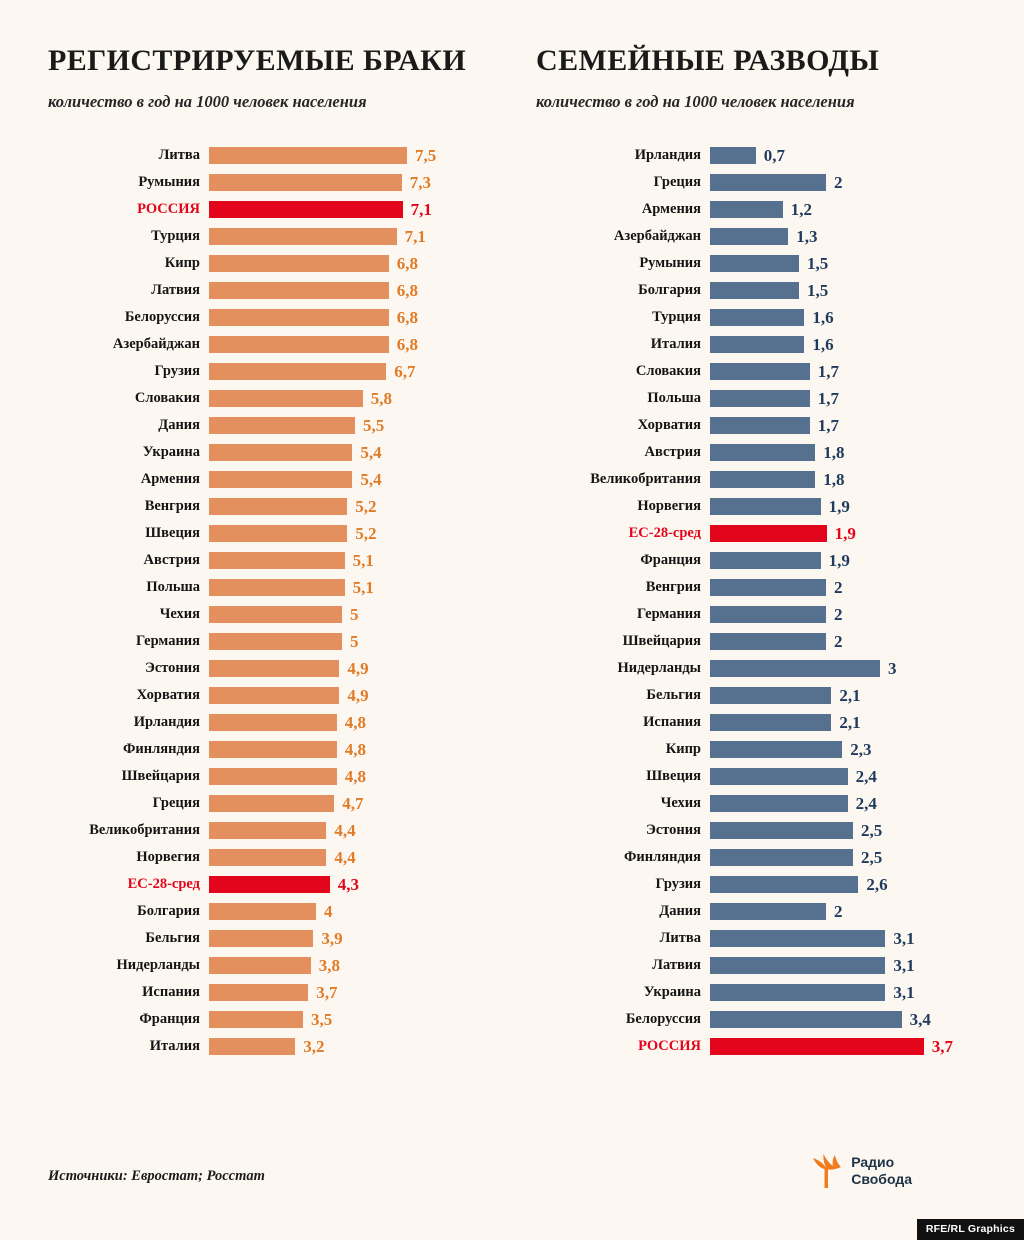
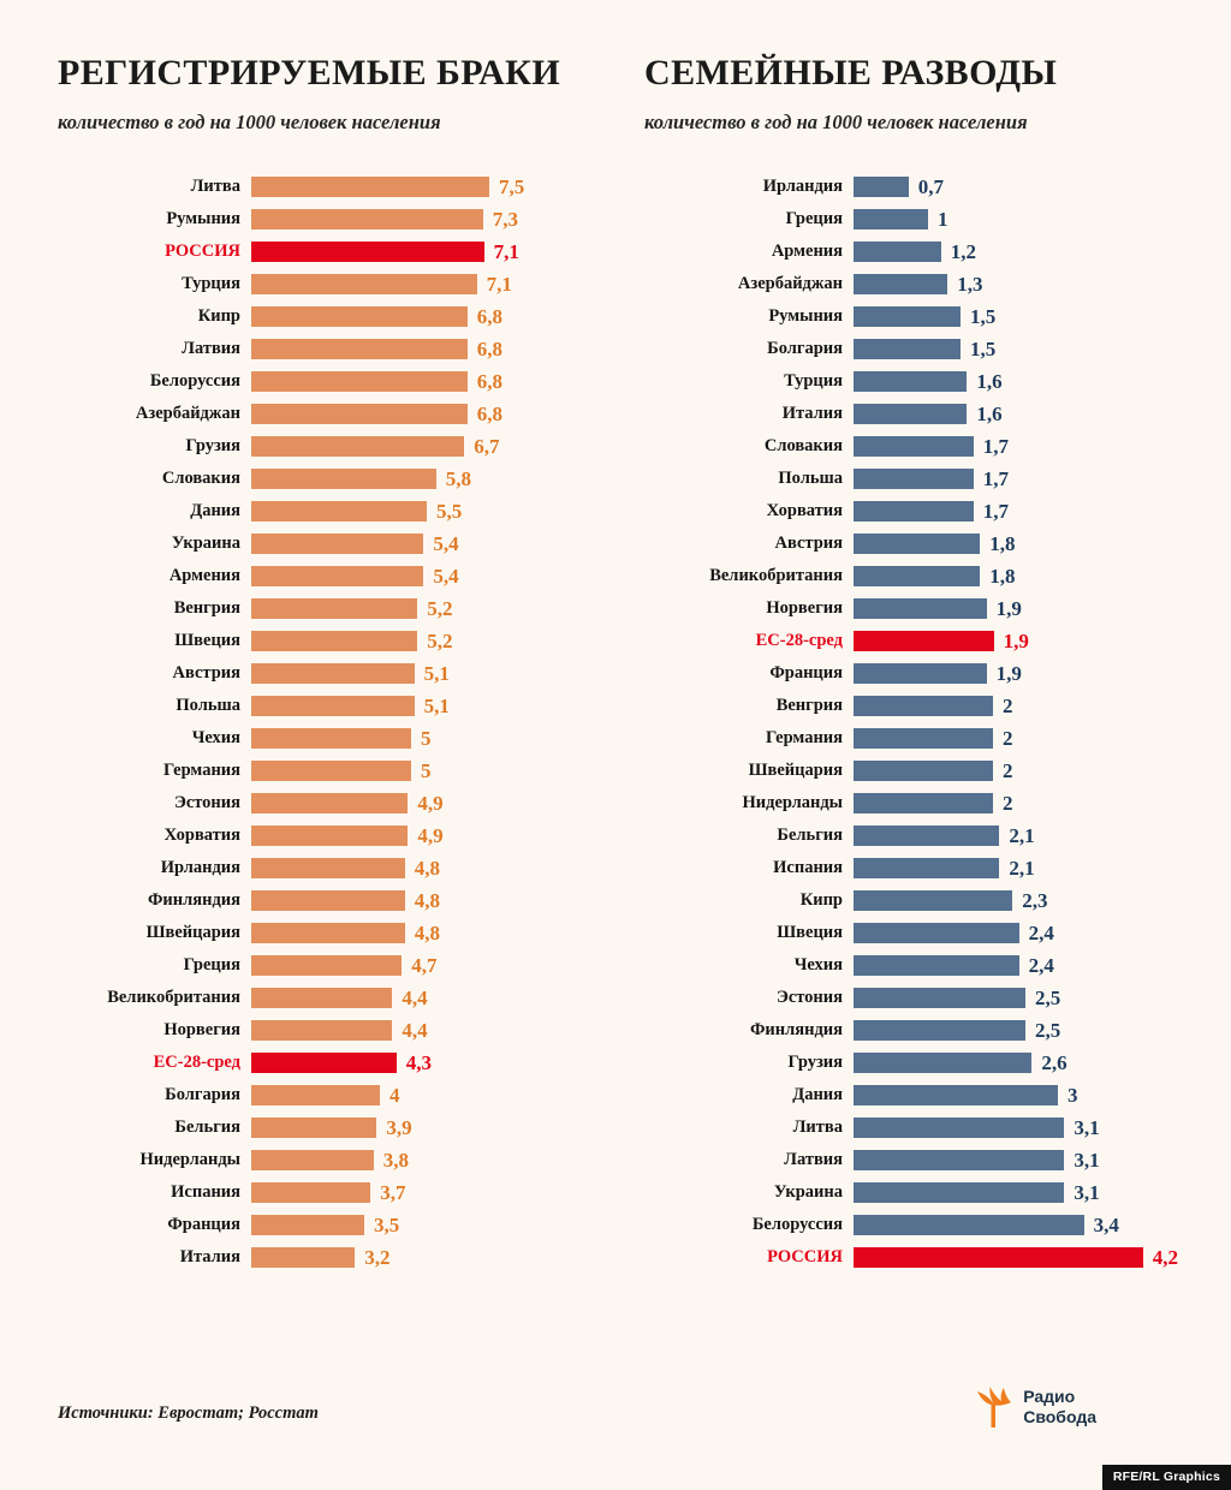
СЕМЕЙНЫЕ РАЗВОДЫ/Греция: 2 -> 1
СЕМЕЙНЫЕ РАЗВОДЫ/Нидерланды: 3 -> 2
СЕМЕЙНЫЕ РАЗВОДЫ/Дания: 2 -> 3
СЕМЕЙНЫЕ РАЗВОДЫ/РОССИЯ: 3,7 -> 4,2
